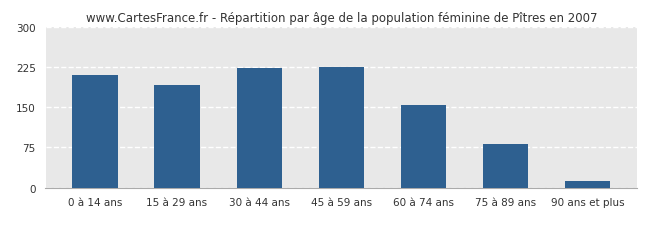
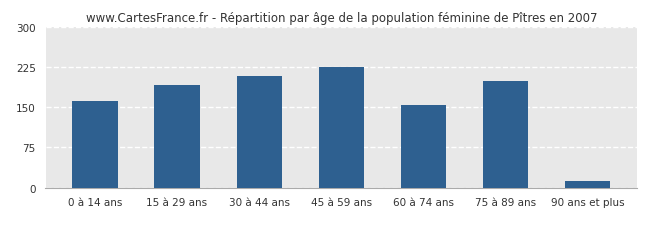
0 à 14 ans: 210 -> 162
30 à 44 ans: 222 -> 208
75 à 89 ans: 82 -> 198
